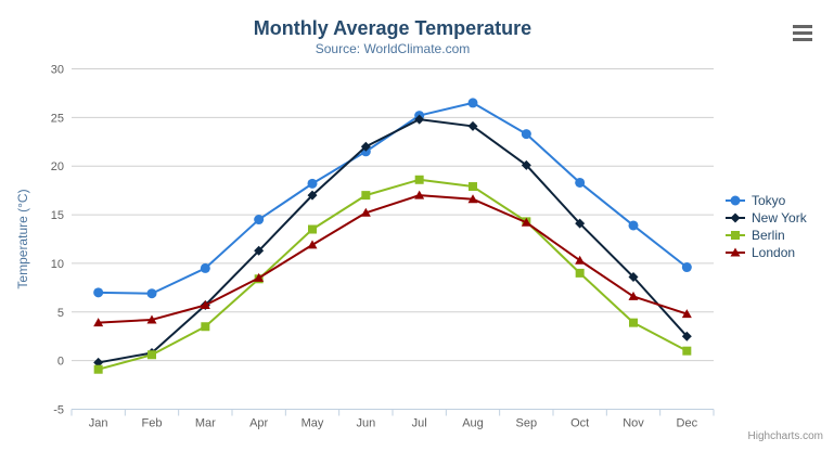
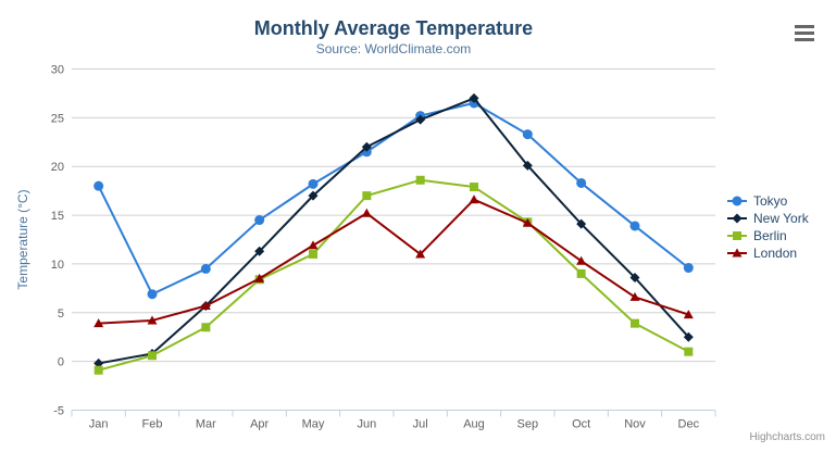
Tokyo/Jan: 7 -> 18
Berlin/May: 14 -> 11
London/Jul: 17 -> 11
New York/Aug: 24 -> 27
